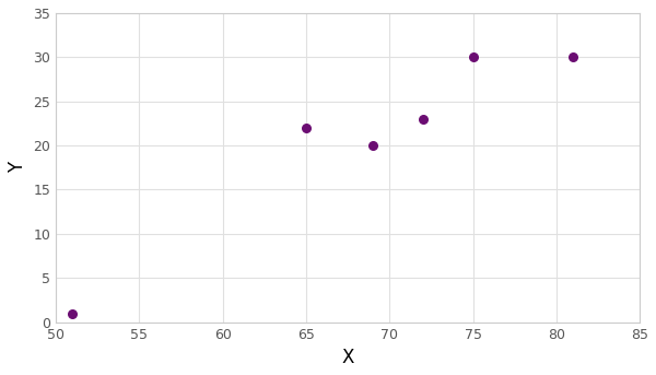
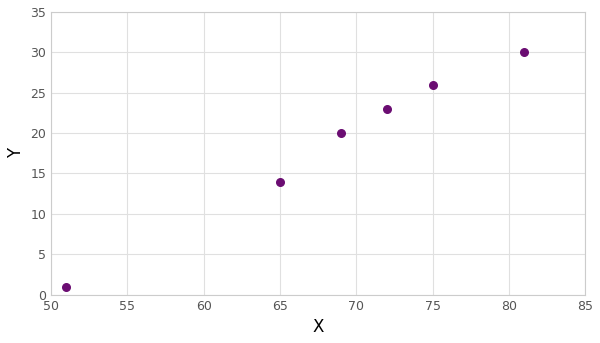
65: 22 -> 14
75: 30 -> 26
